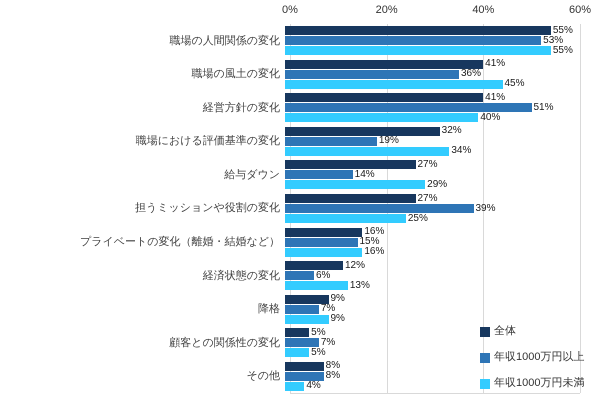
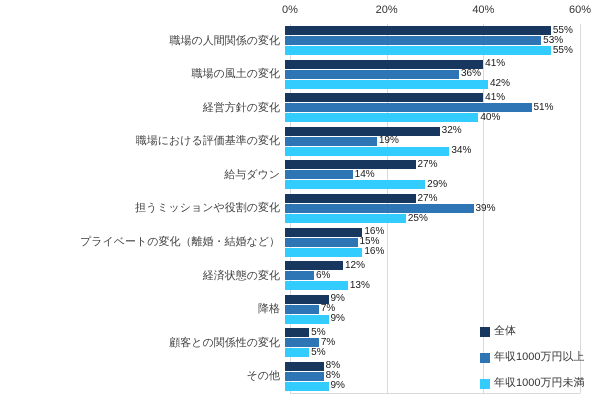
年収1000万円未満/職場の風土の変化: 45% -> 42%
年収1000万円未満/その他: 4% -> 9%
